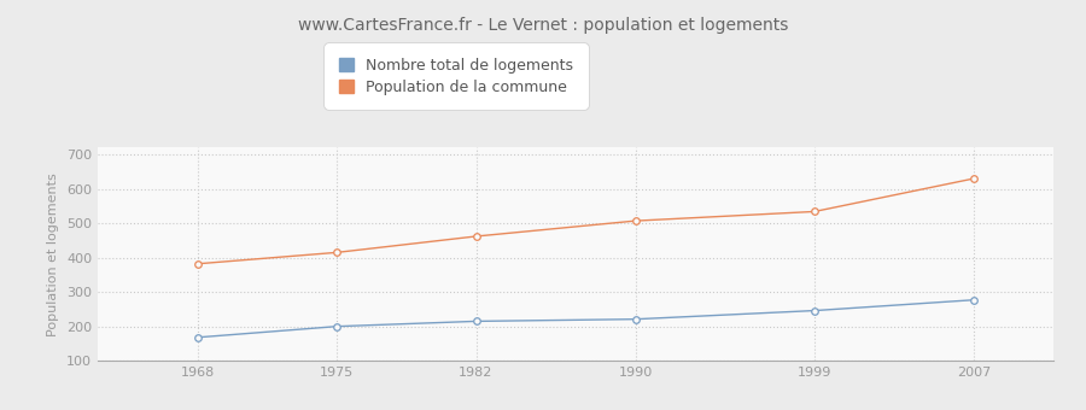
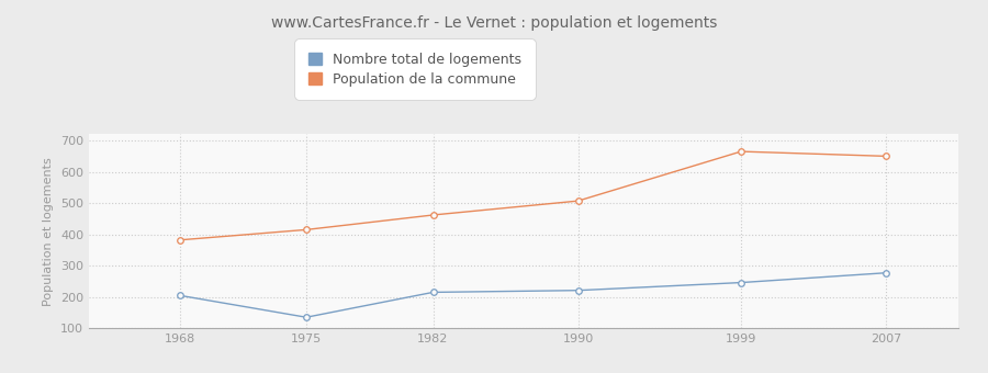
Nombre total de logements/1968: 168 -> 205
Nombre total de logements/1975: 200 -> 135
Population de la commune/1999: 534 -> 665
Population de la commune/2007: 630 -> 650
